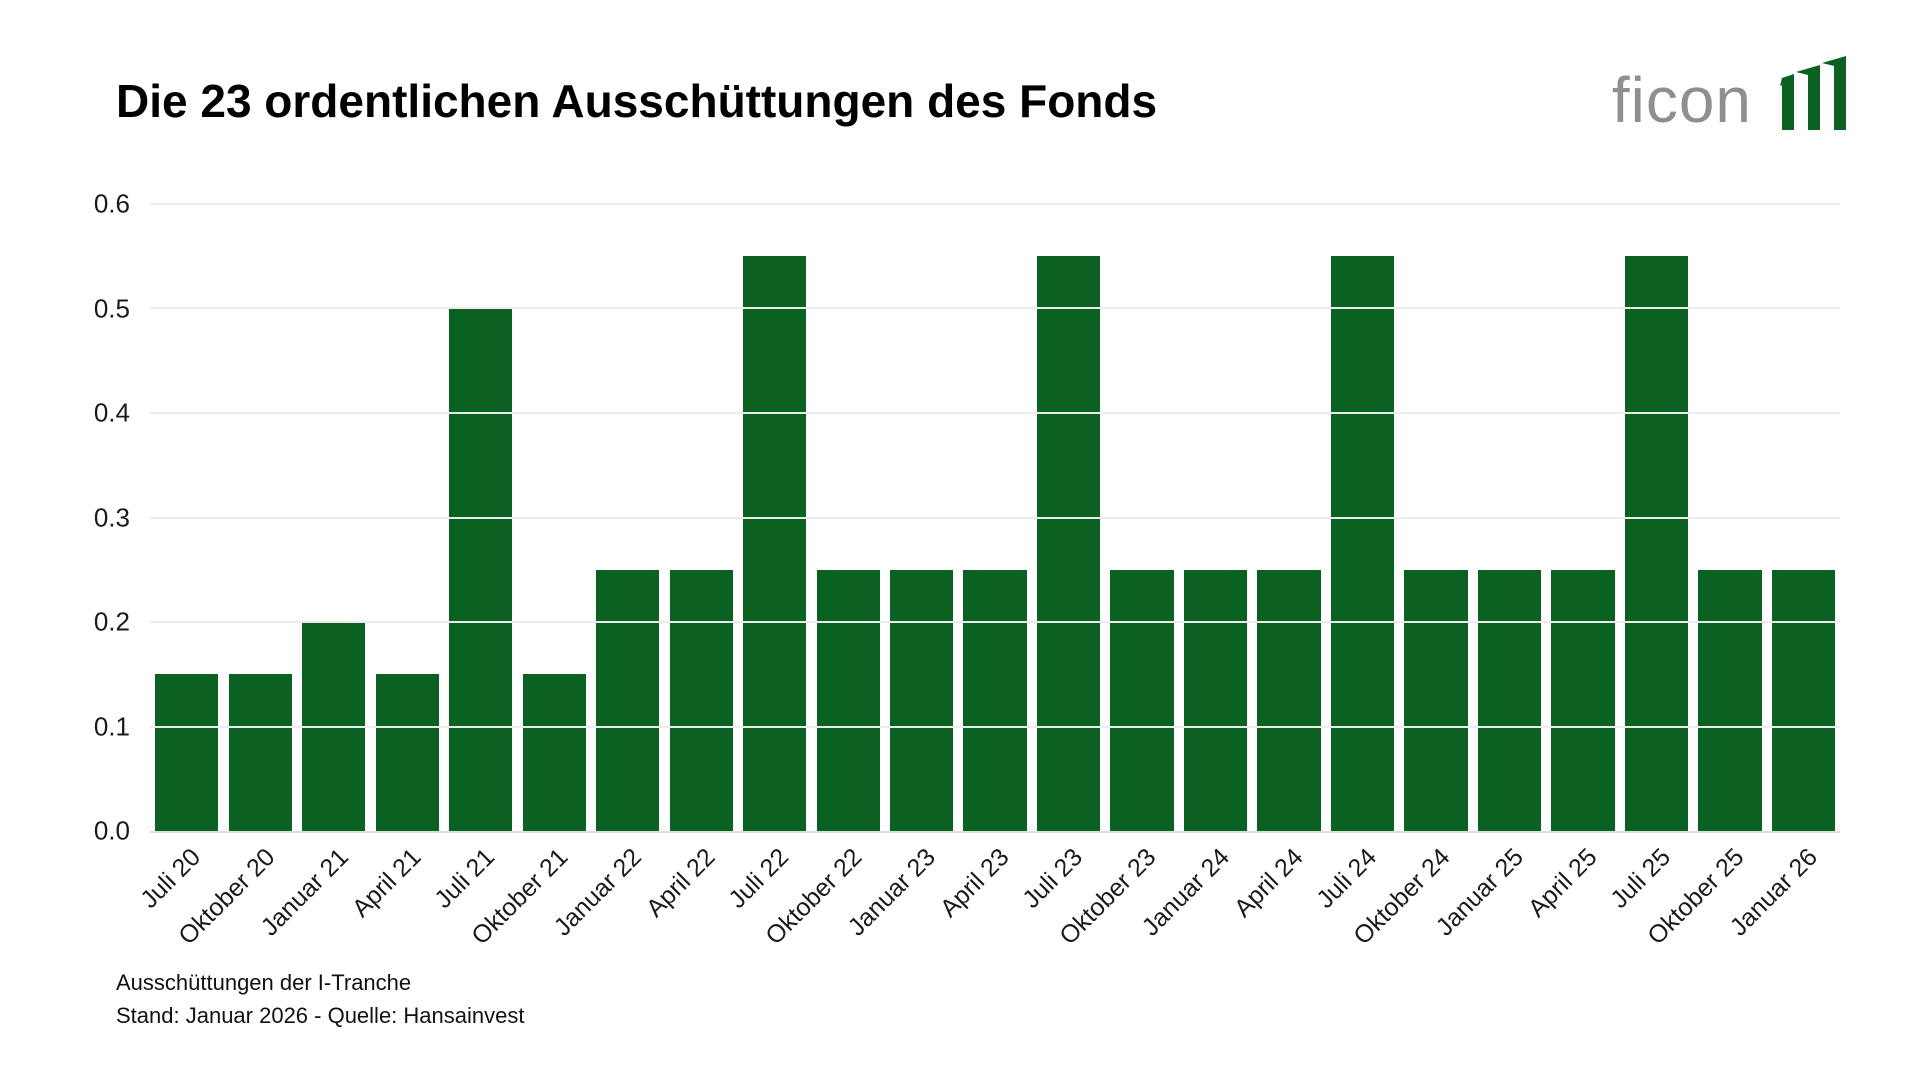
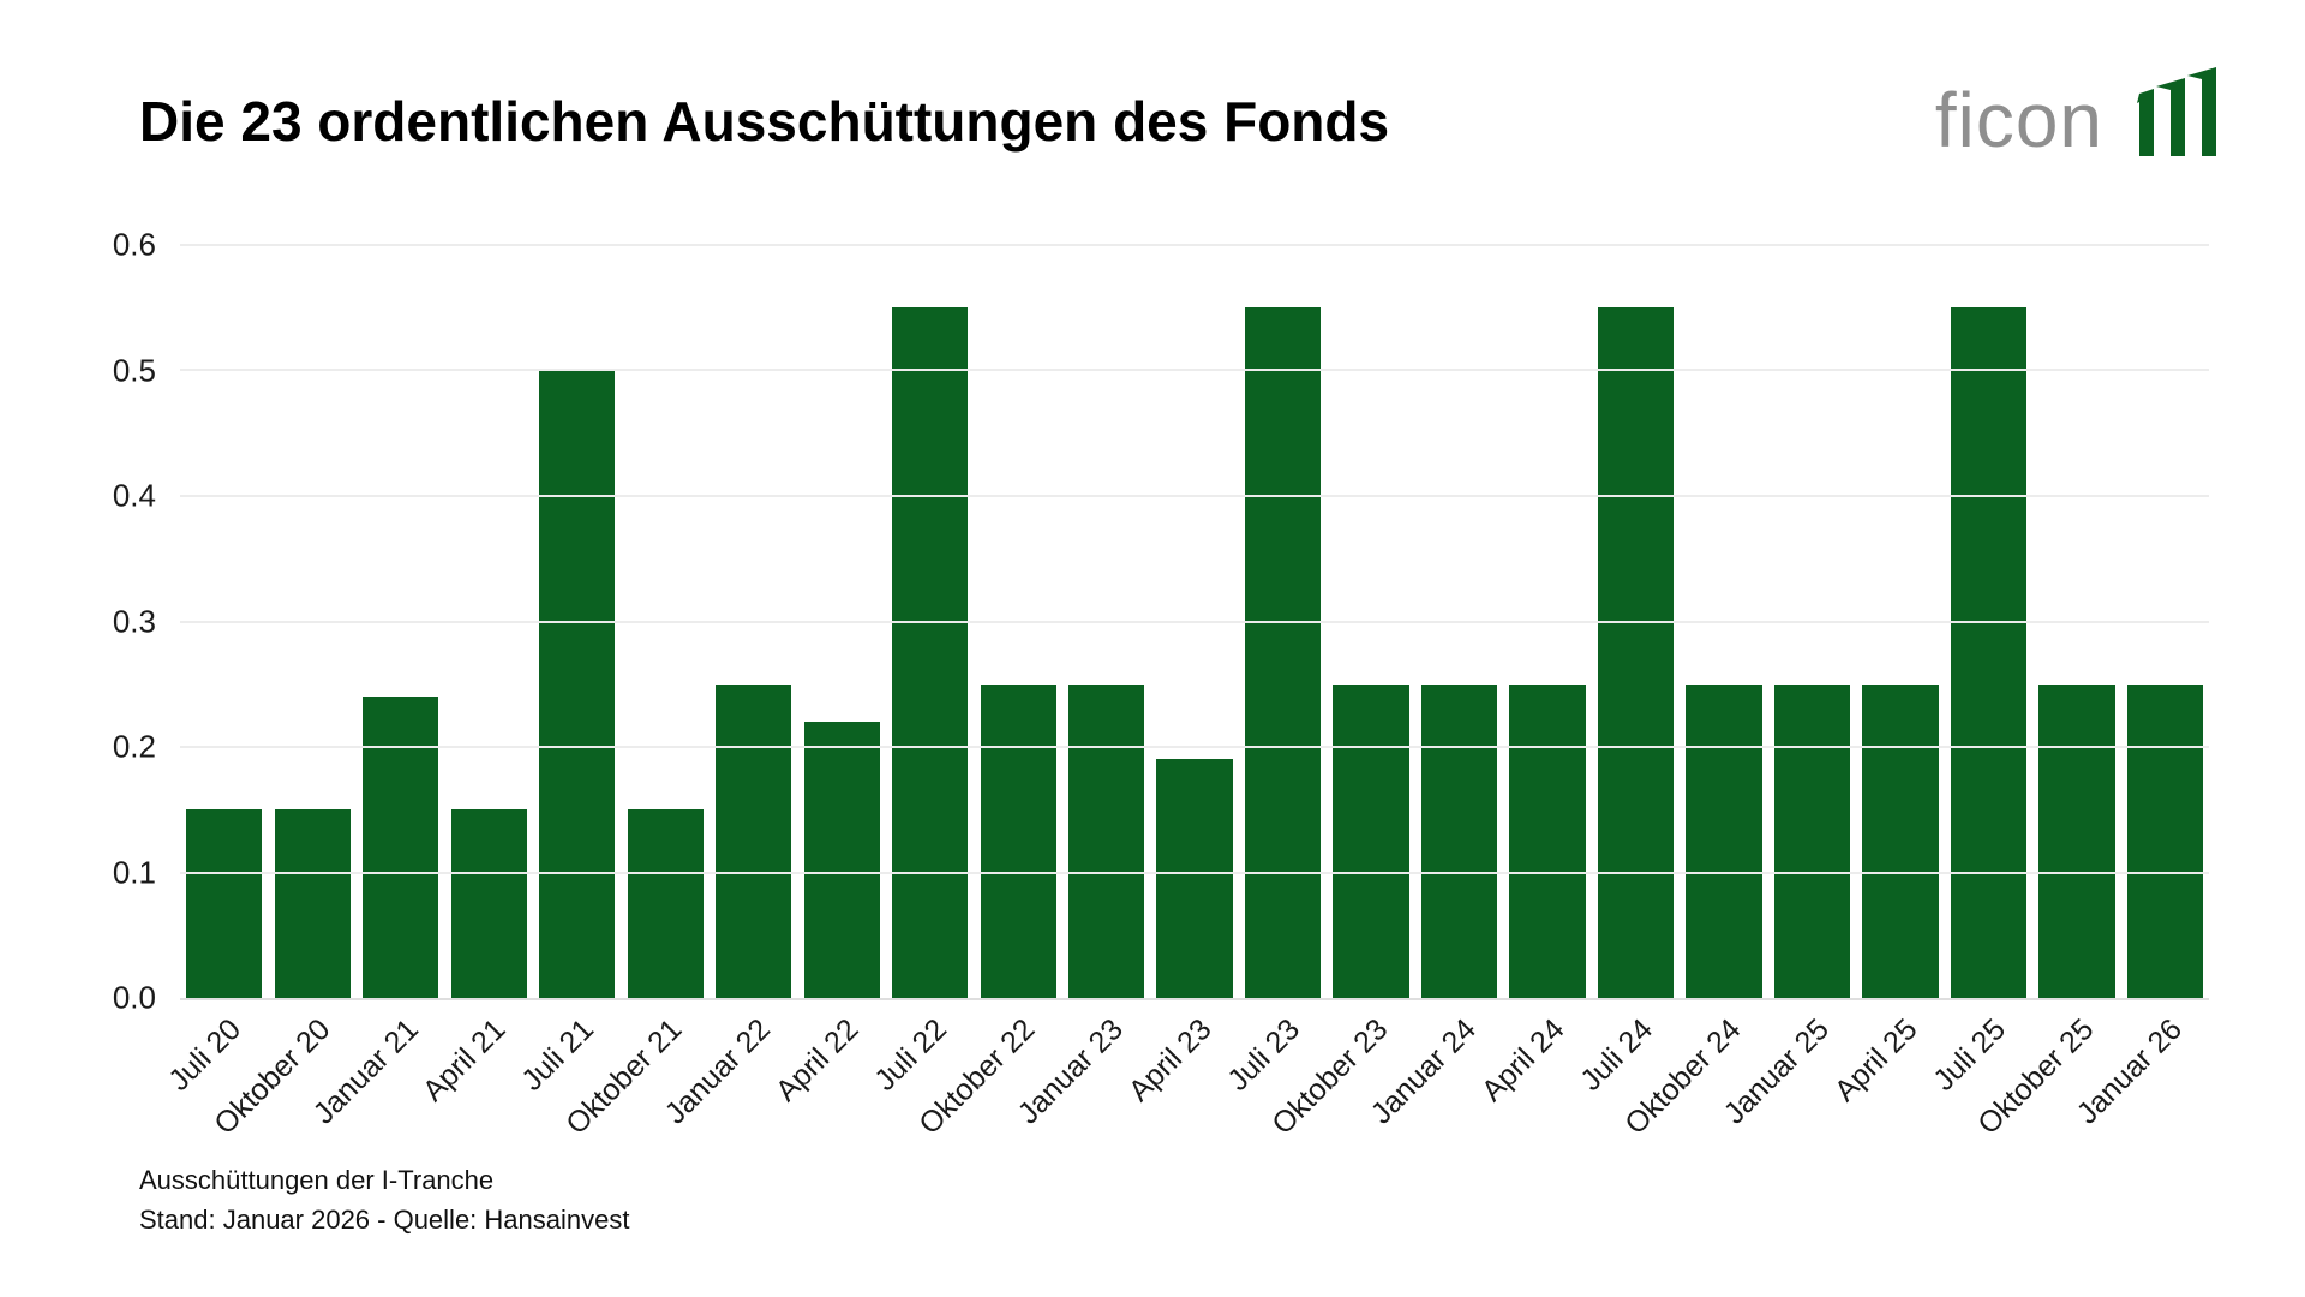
Januar 21: 0.20 -> 0.24
April 22: 0.25 -> 0.22
April 23: 0.25 -> 0.19
